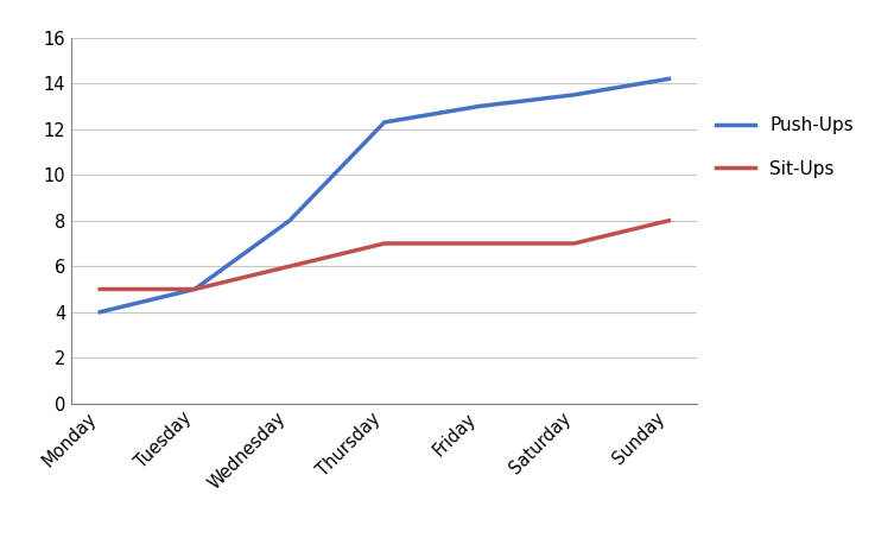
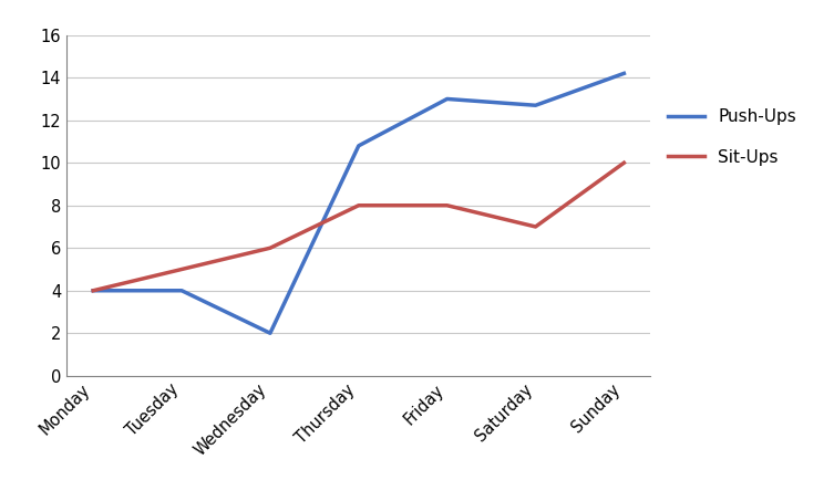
Sit-Ups/Monday: 5 -> 4
Push-Ups/Tuesday: 5.0 -> 4.0
Push-Ups/Wednesday: 8.0 -> 2.0
Push-Ups/Thursday: 12.3 -> 10.8
Sit-Ups/Thursday: 7 -> 8
Sit-Ups/Friday: 7 -> 8
Push-Ups/Saturday: 13.5 -> 12.7
Sit-Ups/Sunday: 8 -> 10
